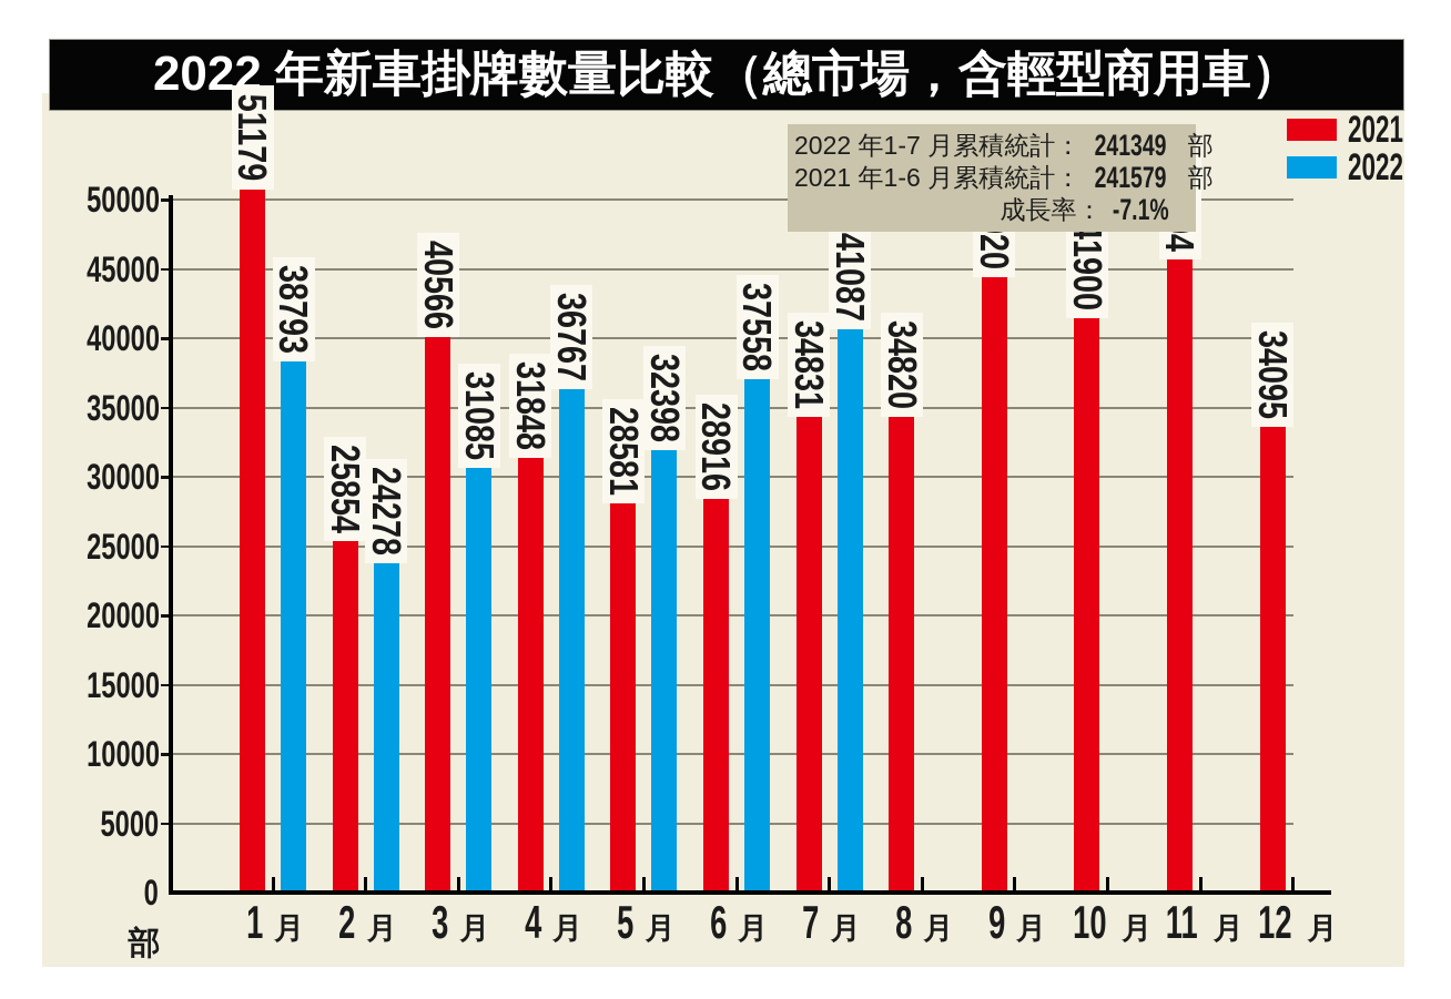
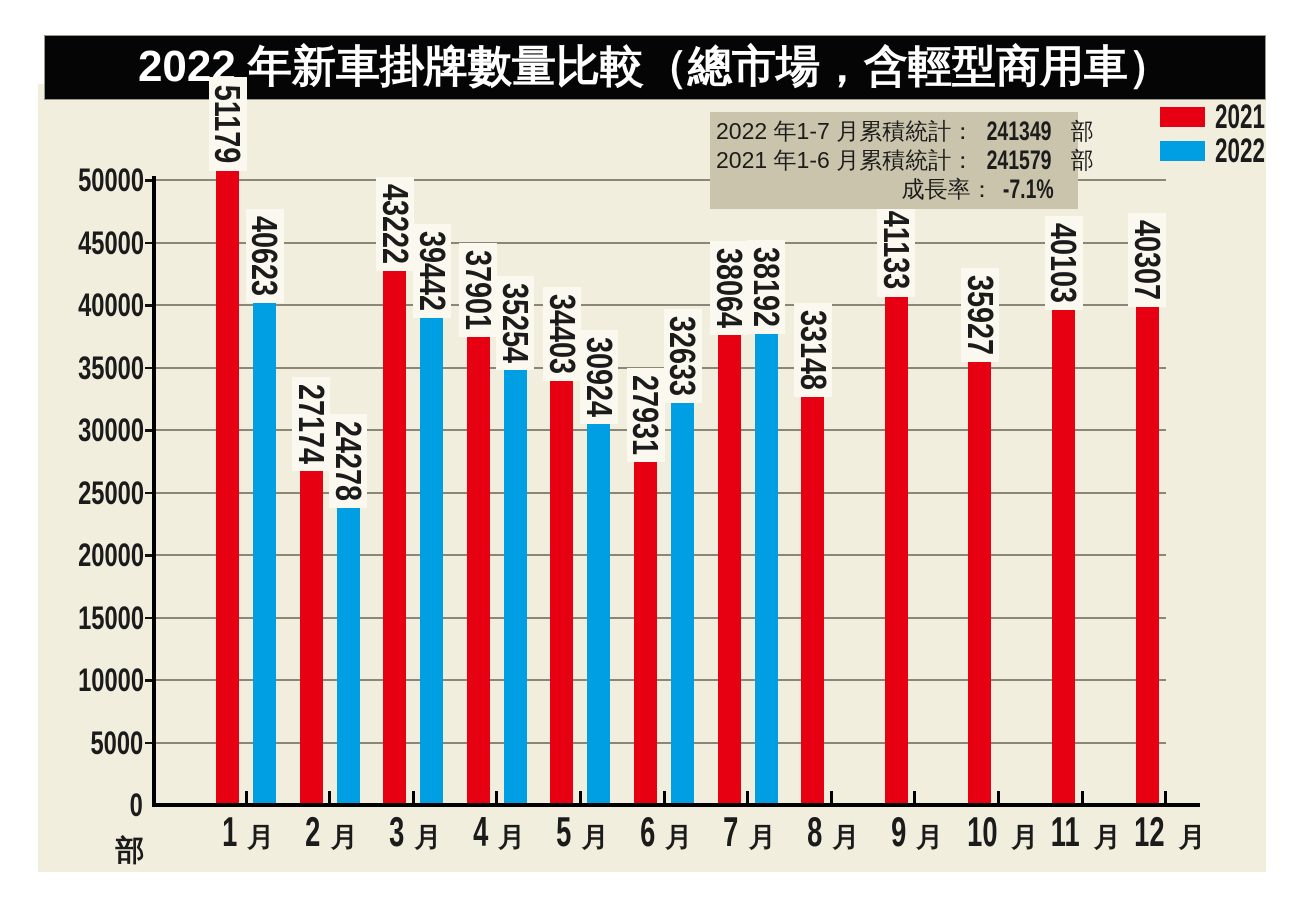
2022/1 月: 38793 -> 40623
2021/2 月: 25854 -> 27174
2021/3 月: 40566 -> 43222
2022/3 月: 31085 -> 39442
2021/4 月: 31848 -> 37901
2022/4 月: 36767 -> 35254
2021/5 月: 28581 -> 34403
2022/5 月: 32398 -> 30924
2021/6 月: 28916 -> 27931
2022/6 月: 37558 -> 32633
2021/7 月: 34831 -> 38064
2022/7 月: 41087 -> 38192
2021/8 月: 34820 -> 33148
2021/9 月: 44920 -> 41133
2021/10 月: 41900 -> 35927
2021/11 月: 46194 -> 40103
2021/12 月: 34095 -> 40307
